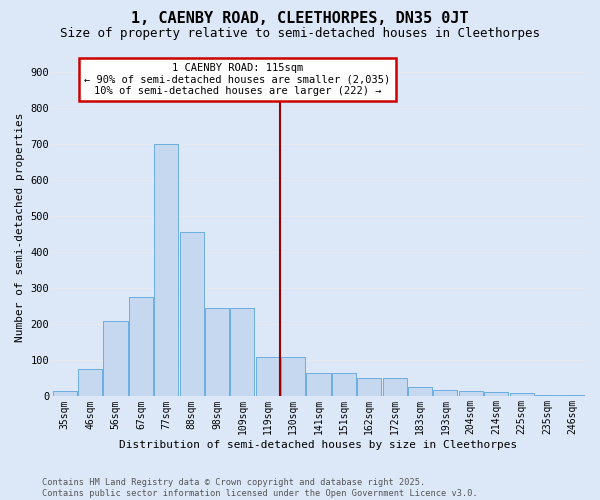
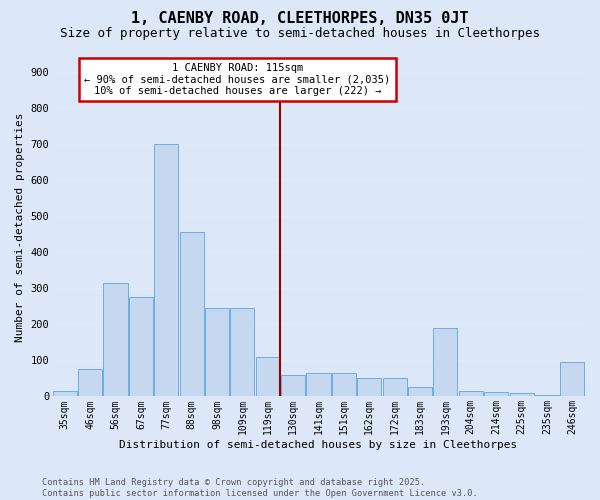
56sqm: 210 -> 315
130sqm: 110 -> 60
193sqm: 18 -> 190
246sqm: 5 -> 95
